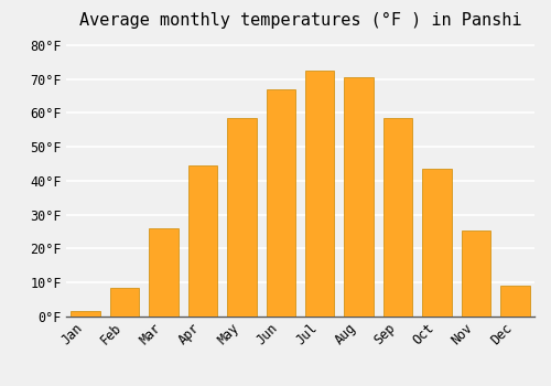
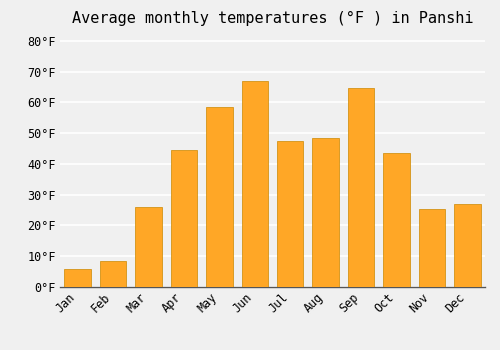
Jan: 1.5°F -> 6.0°F
Jul: 72.5°F -> 47.5°F
Aug: 70.5°F -> 48.5°F
Sep: 58.5°F -> 64.5°F
Dec: 9.0°F -> 27.0°F
